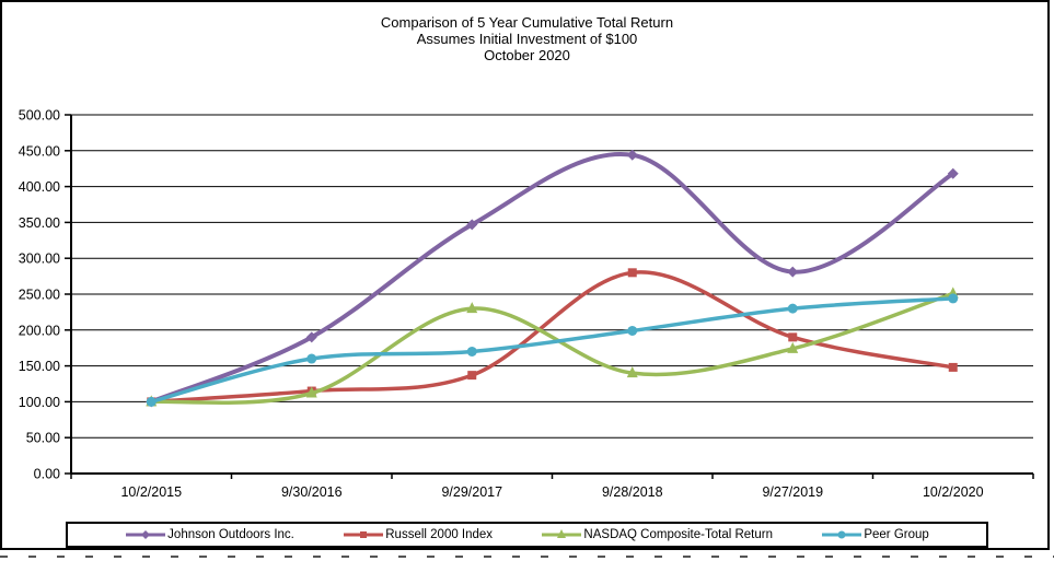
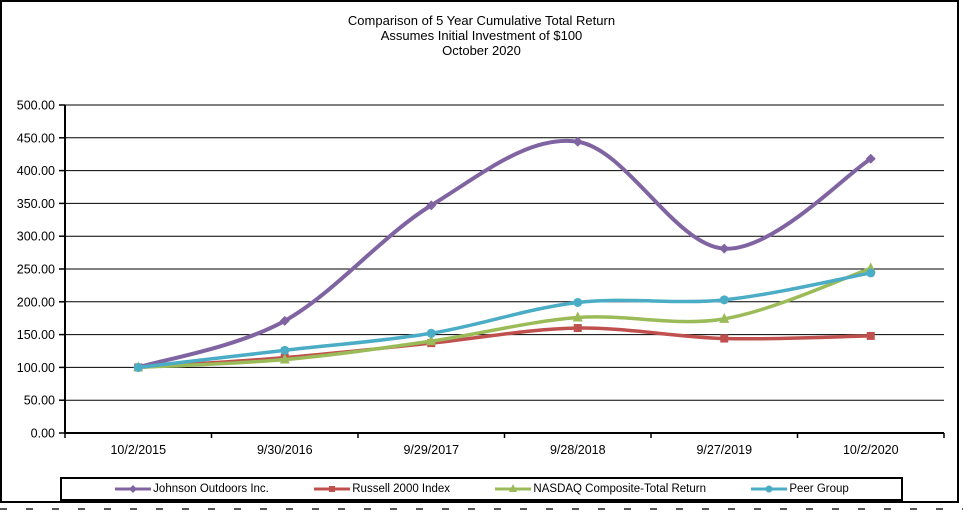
Johnson Outdoors Inc./9/30/2016: 190 -> 170
Peer Group/9/30/2016: 160 -> 130
NASDAQ Composite-Total Return/9/29/2017: 230 -> 140
Peer Group/9/29/2017: 170 -> 150
Russell 2000 Index/9/28/2018: 280 -> 160
NASDAQ Composite-Total Return/9/28/2018: 140 -> 180
Russell 2000 Index/9/27/2019: 190 -> 140
Peer Group/9/27/2019: 230 -> 200
